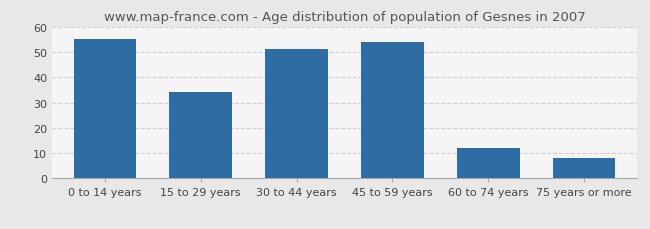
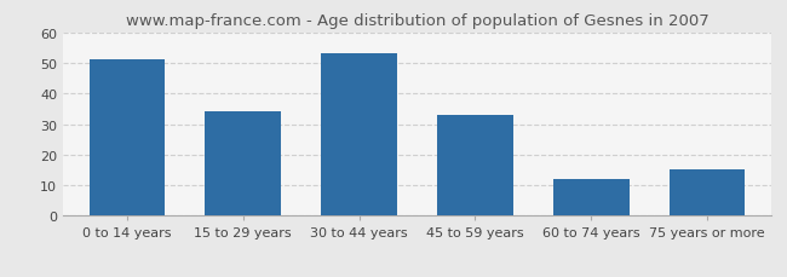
0 to 14 years: 55 -> 51
30 to 44 years: 51 -> 53
45 to 59 years: 54 -> 33
75 years or more: 8 -> 15
